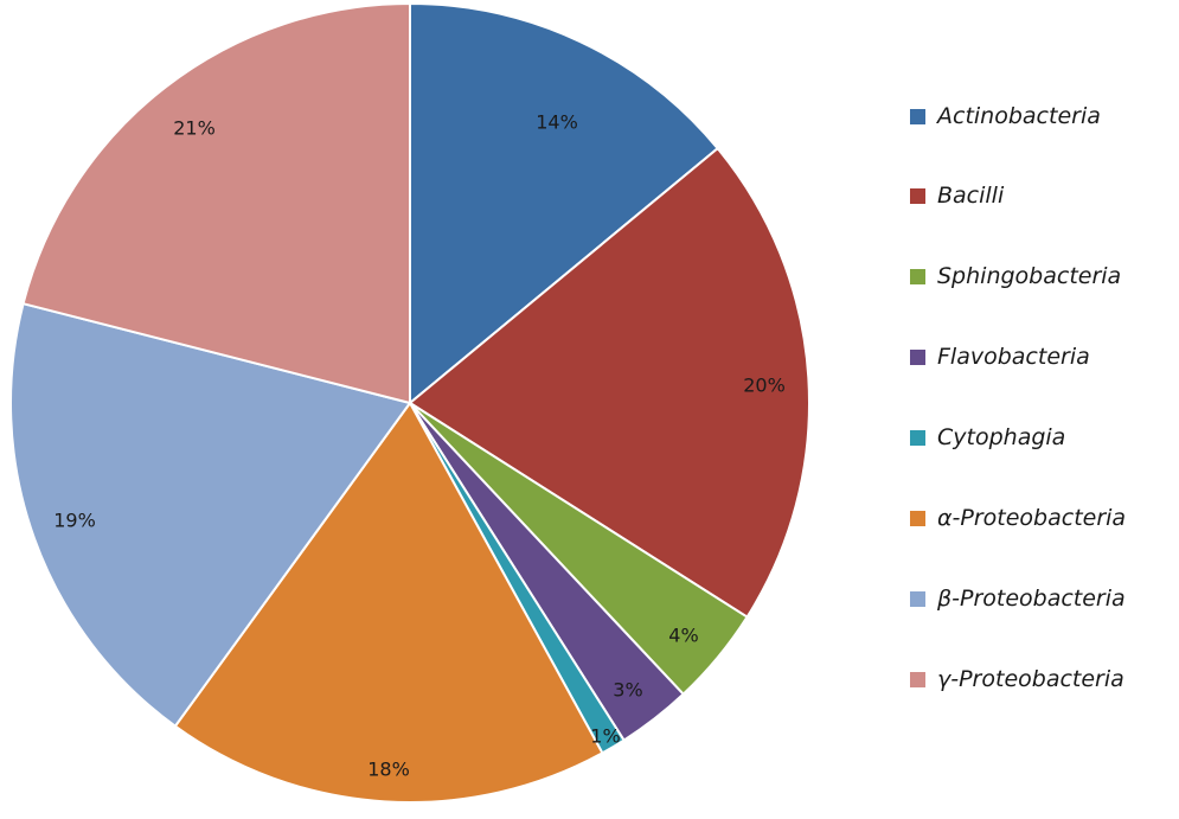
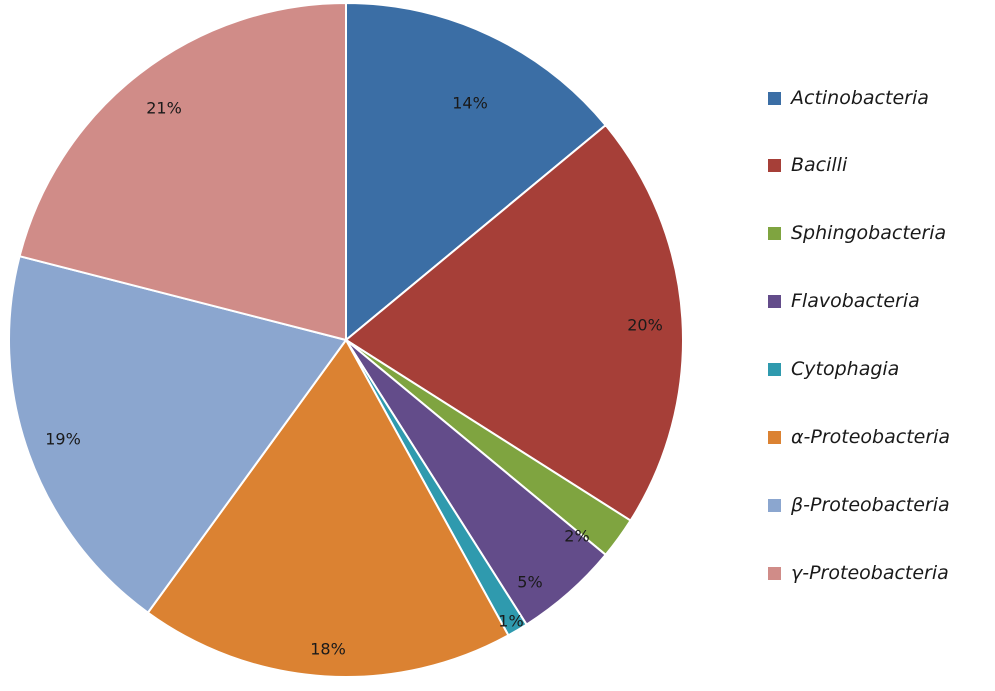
Sphingobacteria: 4% -> 2%
Flavobacteria: 3% -> 5%
